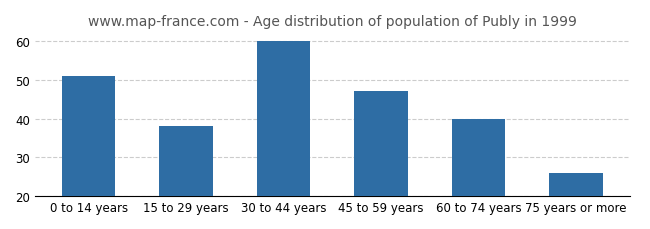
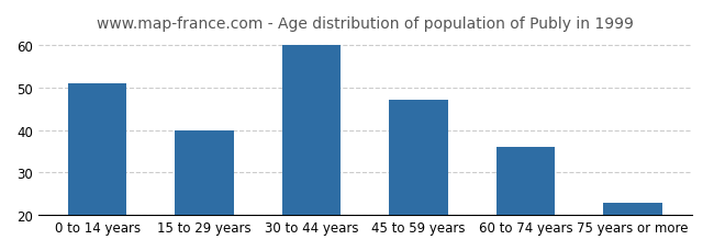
15 to 29 years: 38 -> 40
60 to 74 years: 40 -> 36
75 years or more: 26 -> 23
